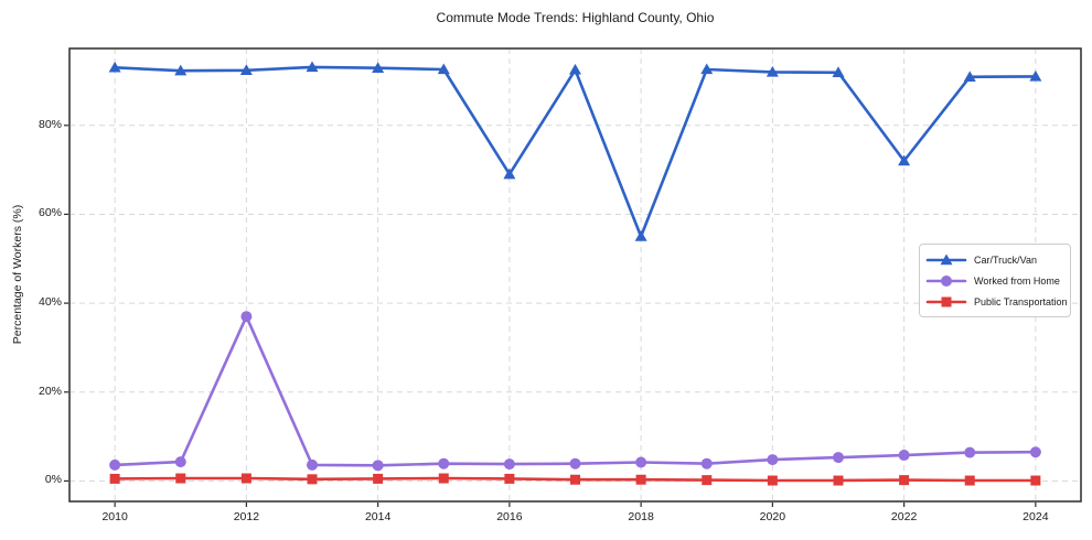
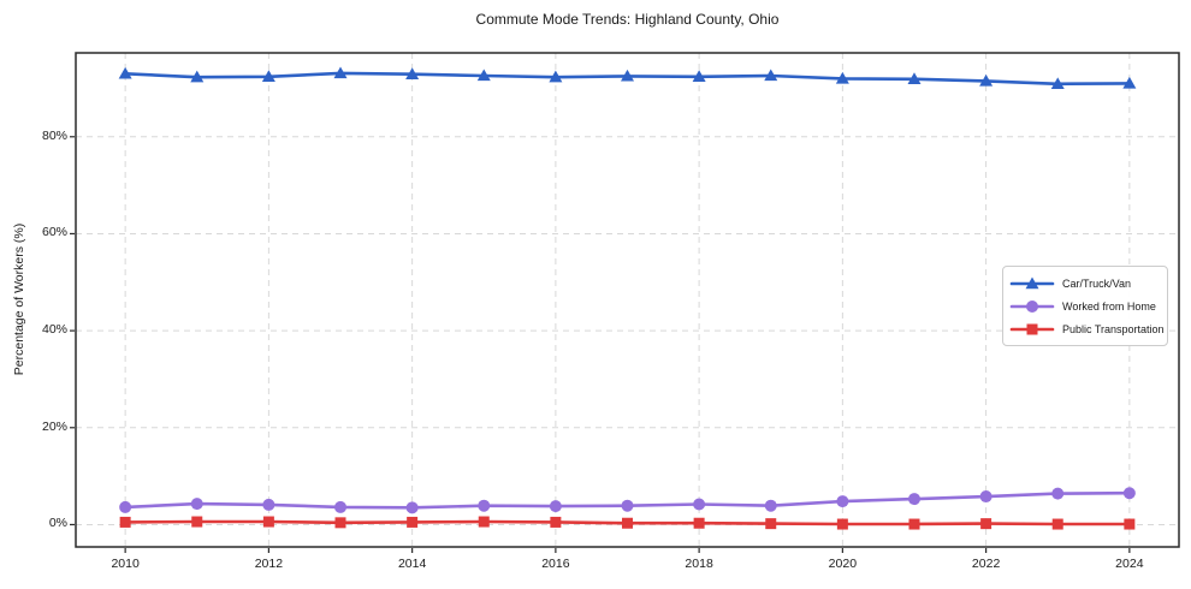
Worked from Home/2012: 37% -> 4%
Car/Truck/Van/2016: 69% -> 92%
Car/Truck/Van/2018: 55% -> 92%
Car/Truck/Van/2022: 72% -> 92%
